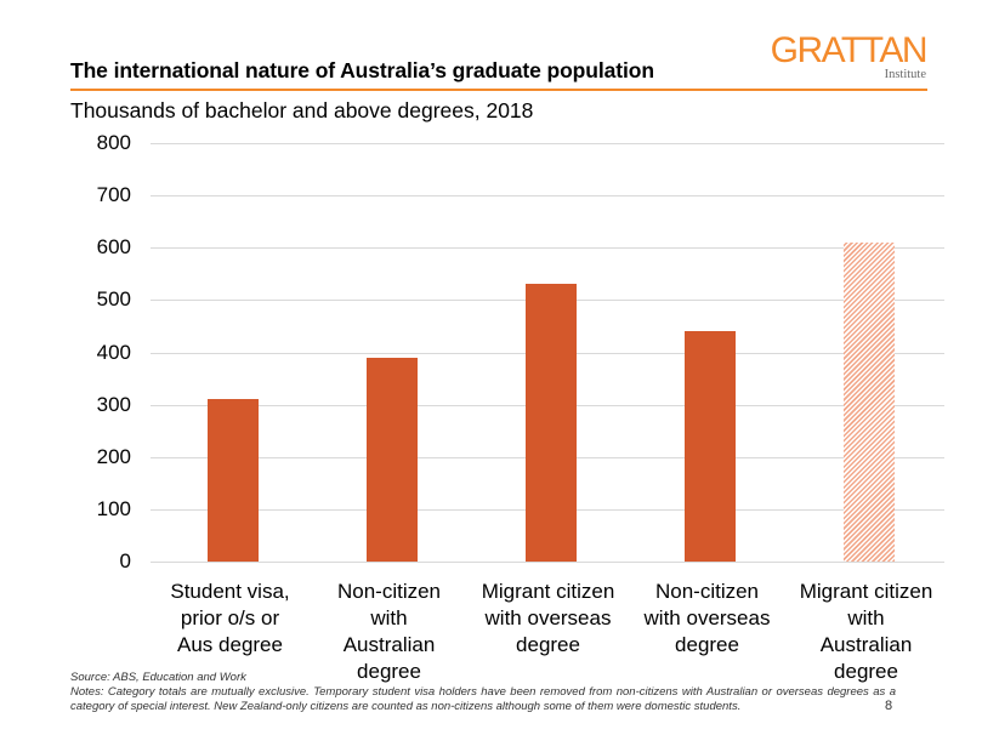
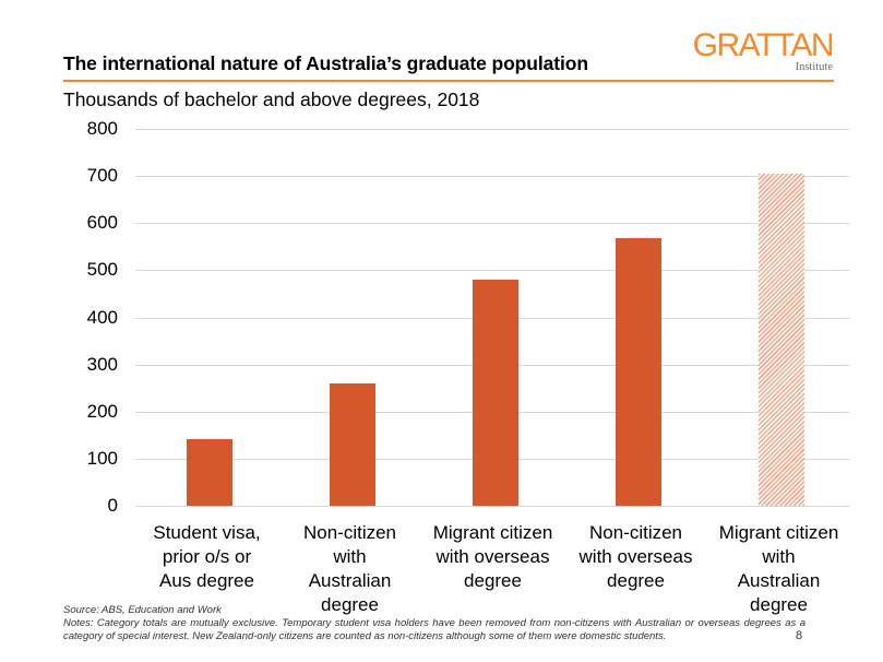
Student visa, prior o/s or Aus degree: 310 -> 140
Non-citizen with Australian degree: 390 -> 260
Migrant citizen with overseas degree: 530 -> 480
Non-citizen with overseas degree: 440 -> 570
Migrant citizen with Australian degree: 610 -> 700
